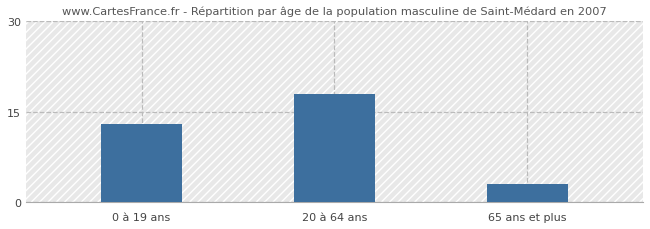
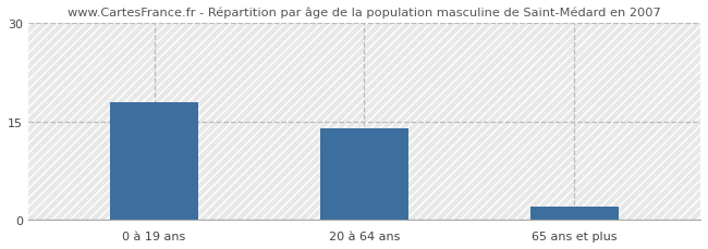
0 à 19 ans: 13 -> 18
20 à 64 ans: 18 -> 14
65 ans et plus: 3 -> 2
